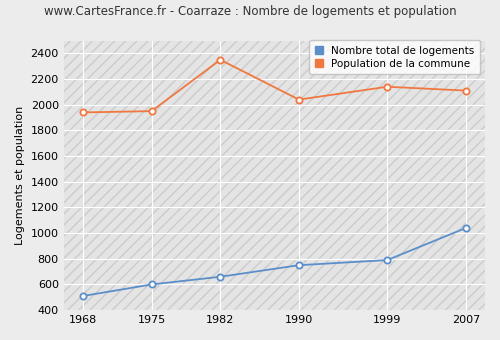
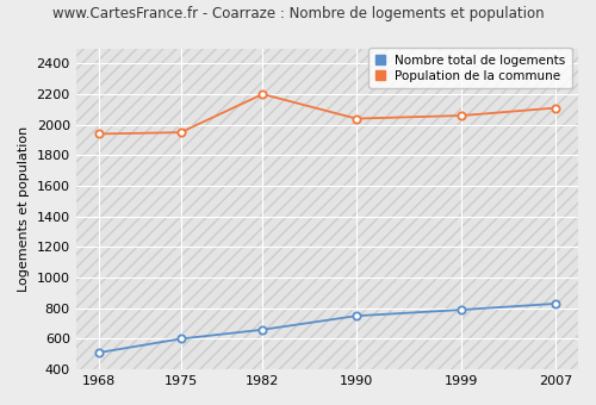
Population de la commune/1982: 2350 -> 2200
Population de la commune/1999: 2140 -> 2060
Nombre total de logements/2007: 1040 -> 830
